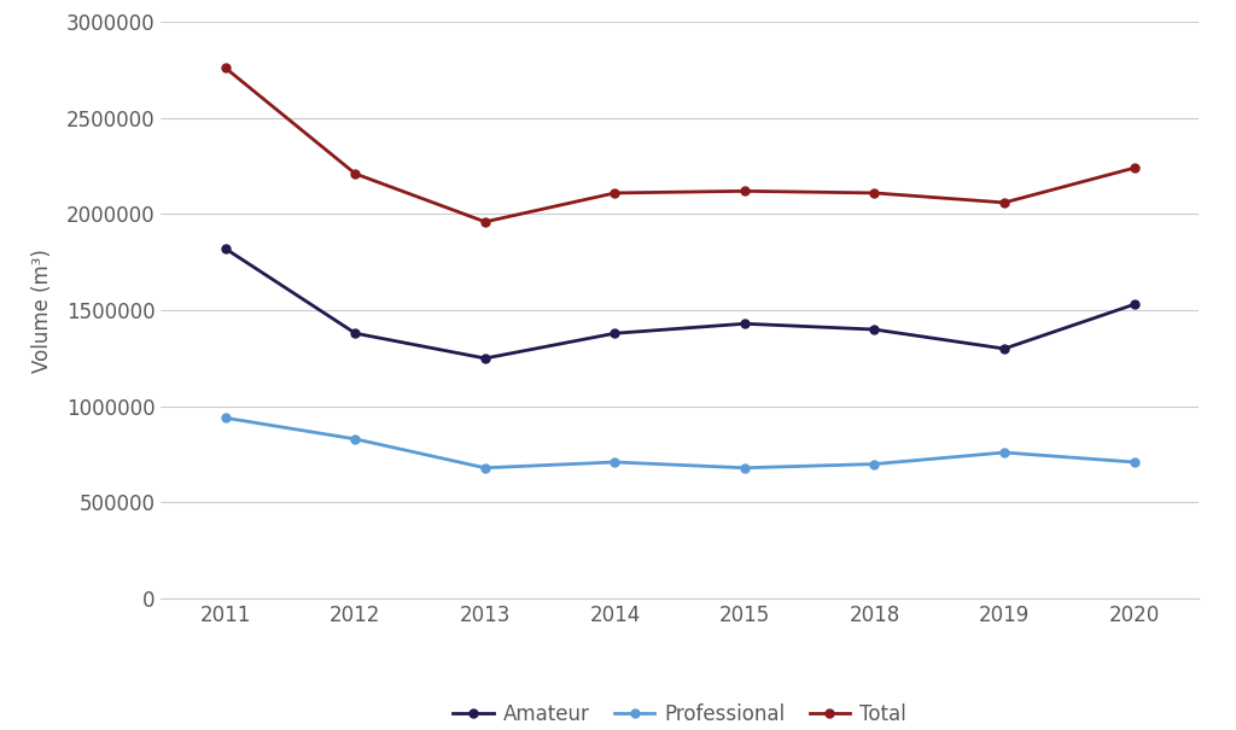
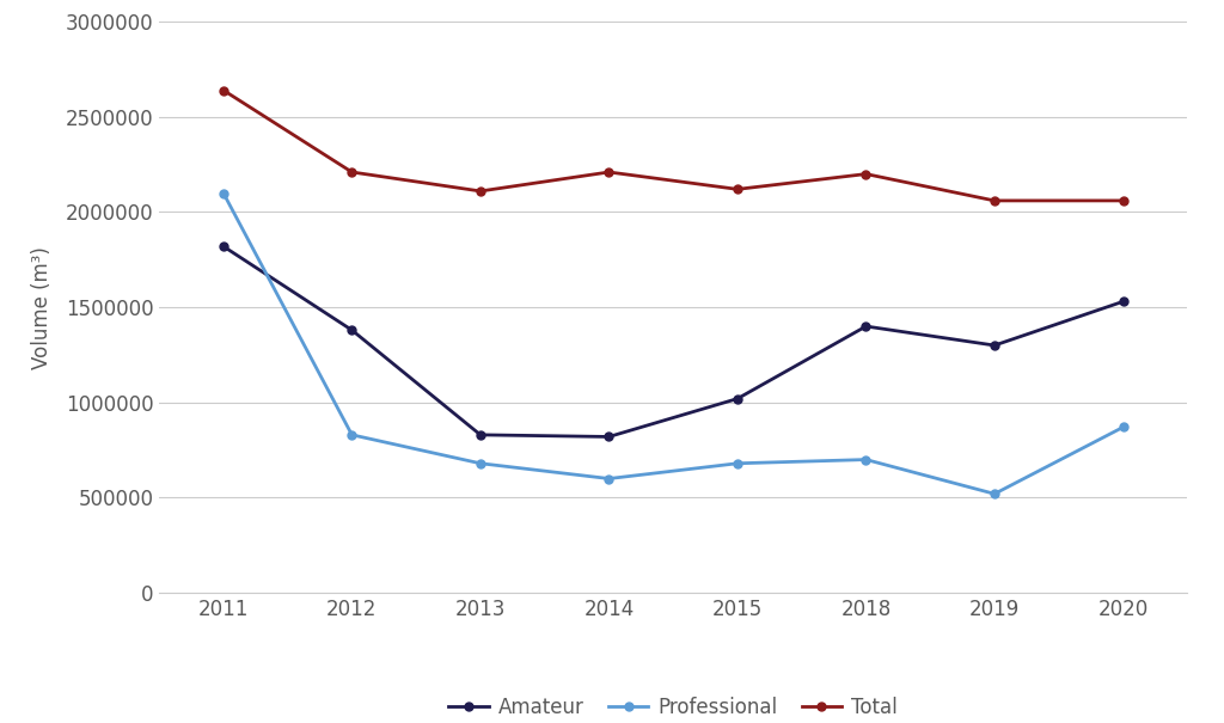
Professional/2011: 940000 -> 2100000
Total/2011: 2760000 -> 2640000
Amateur/2013: 1250000 -> 830000
Total/2013: 1960000 -> 2110000
Amateur/2014: 1380000 -> 820000
Professional/2014: 710000 -> 600000
Total/2014: 2110000 -> 2210000
Amateur/2015: 1430000 -> 1020000
Total/2018: 2110000 -> 2200000
Professional/2019: 760000 -> 520000
Professional/2020: 710000 -> 870000
Total/2020: 2240000 -> 2060000
